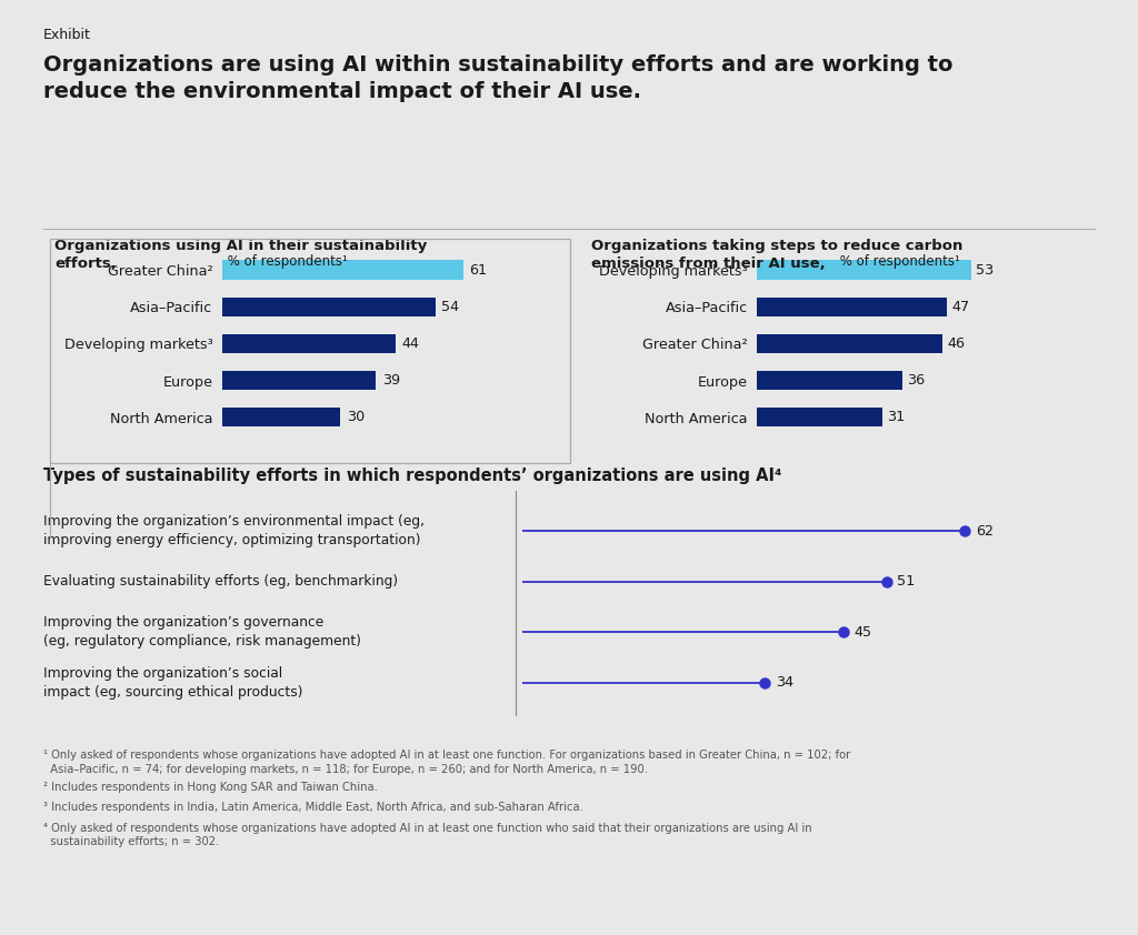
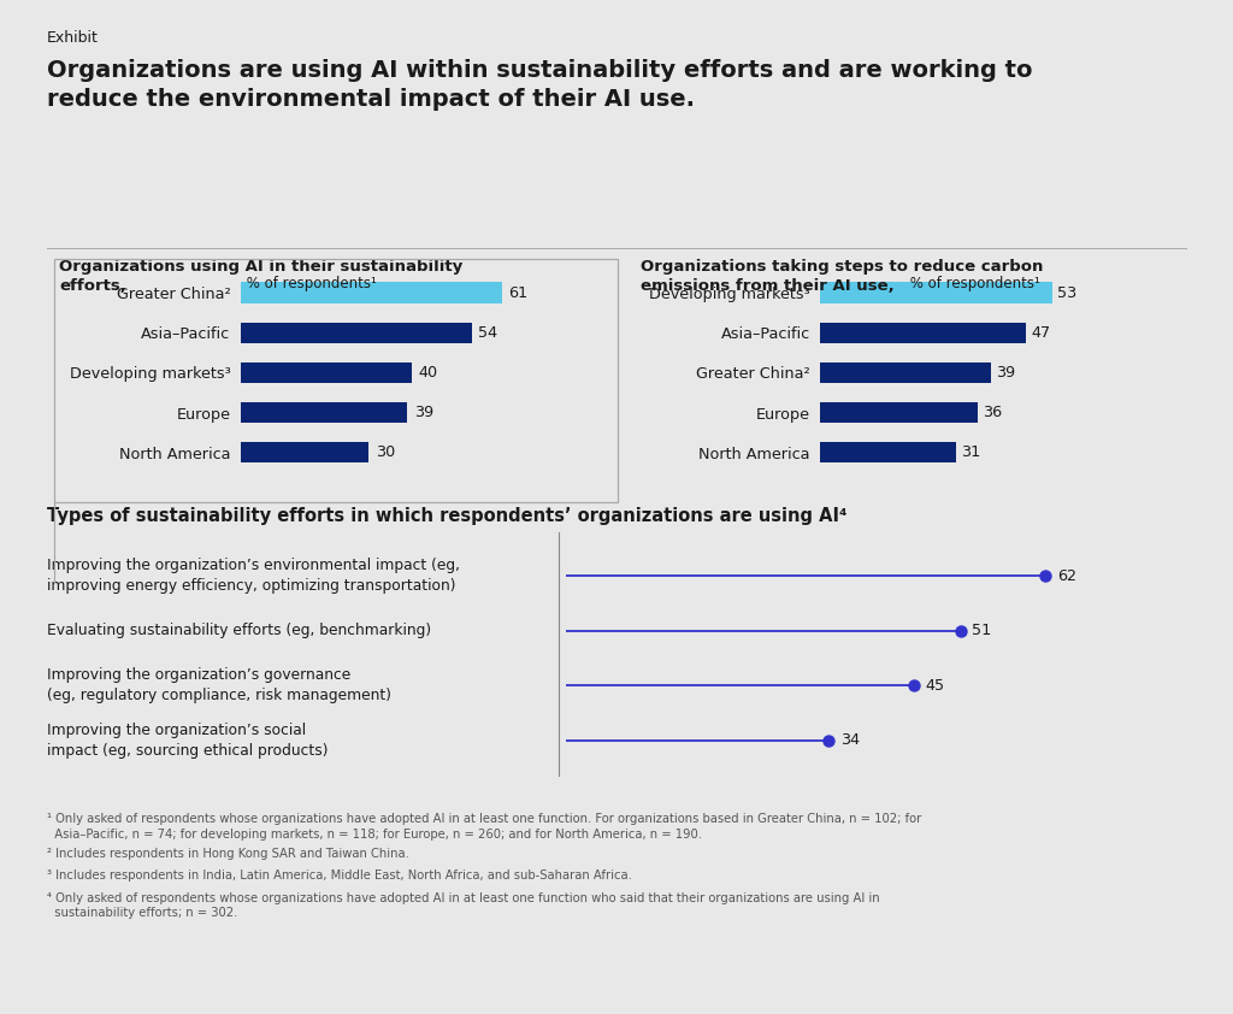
Developing markets³: 44 -> 40
Greater China²: 46 -> 39
